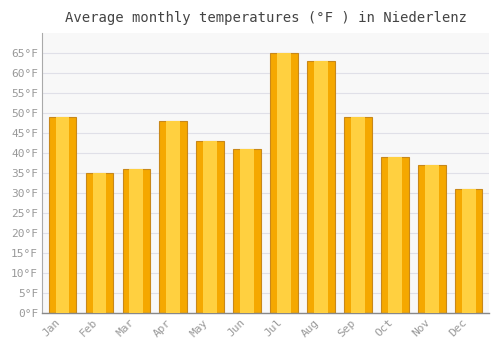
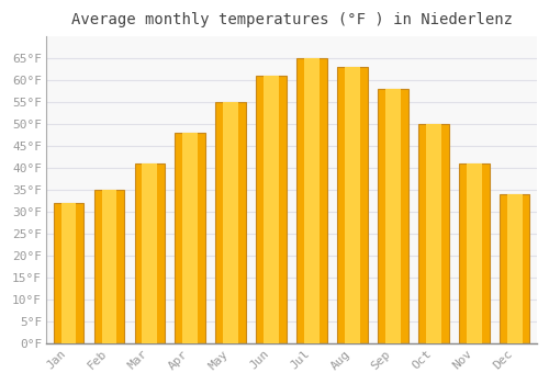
Jan: 49°F -> 32°F
Mar: 36°F -> 41°F
May: 43°F -> 55°F
Jun: 41°F -> 61°F
Sep: 49°F -> 58°F
Oct: 39°F -> 50°F
Nov: 37°F -> 41°F
Dec: 31°F -> 34°F
